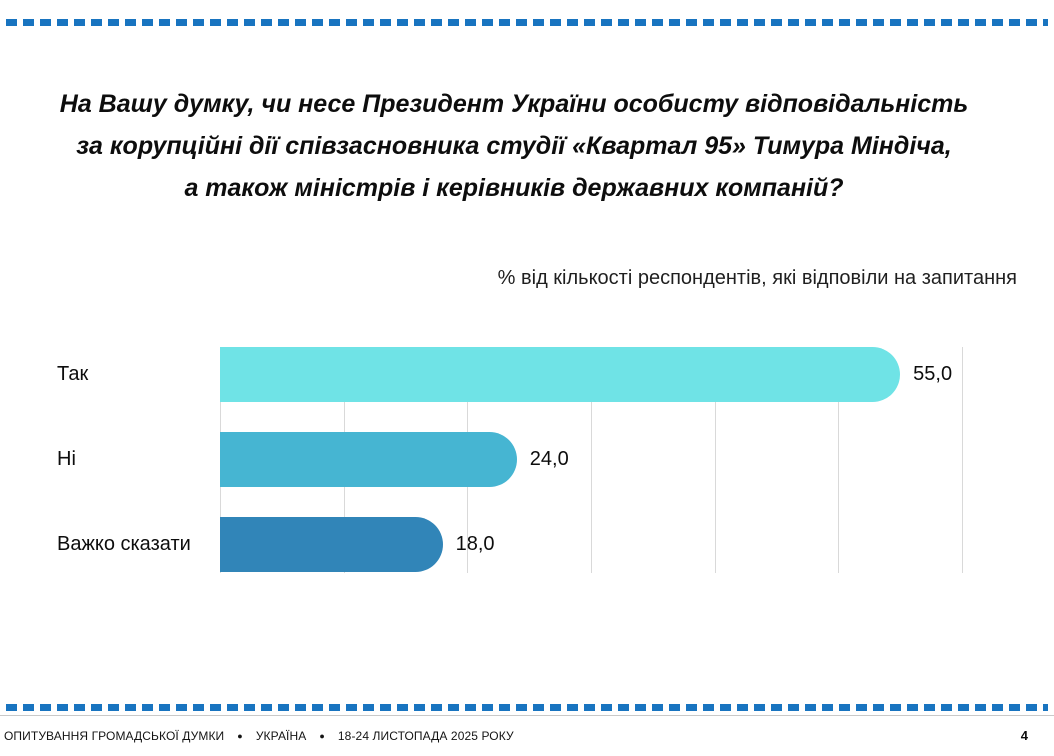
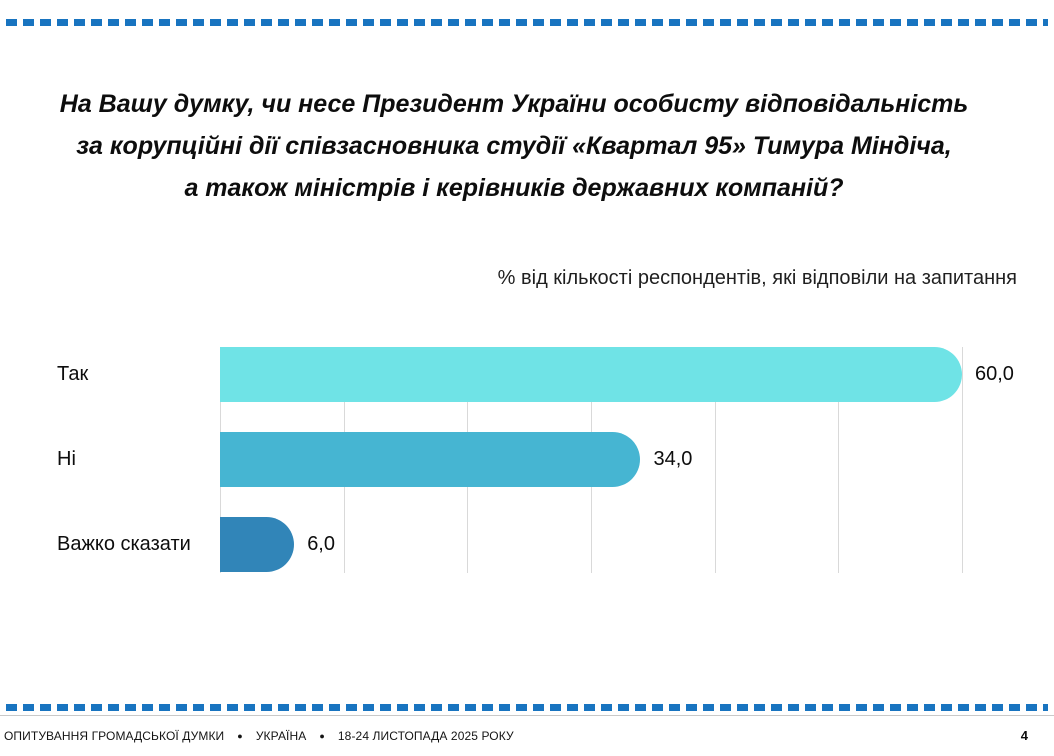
Так: 55,0 -> 60,0
Ні: 24,0 -> 34,0
Важко сказати: 18,0 -> 6,0
